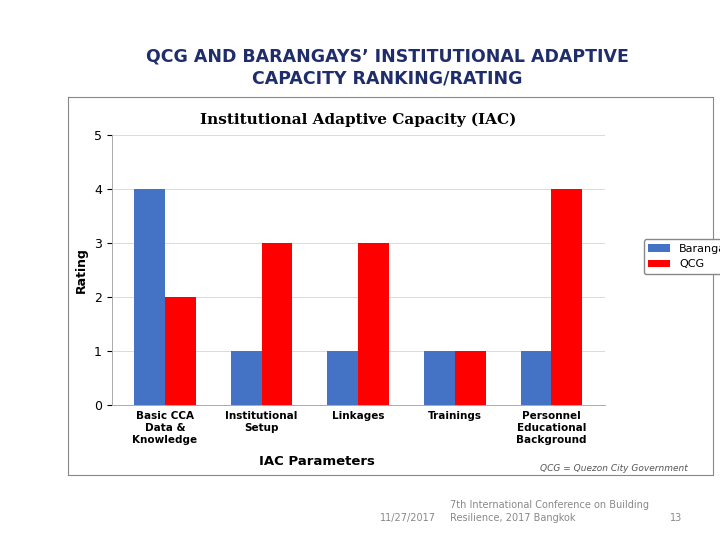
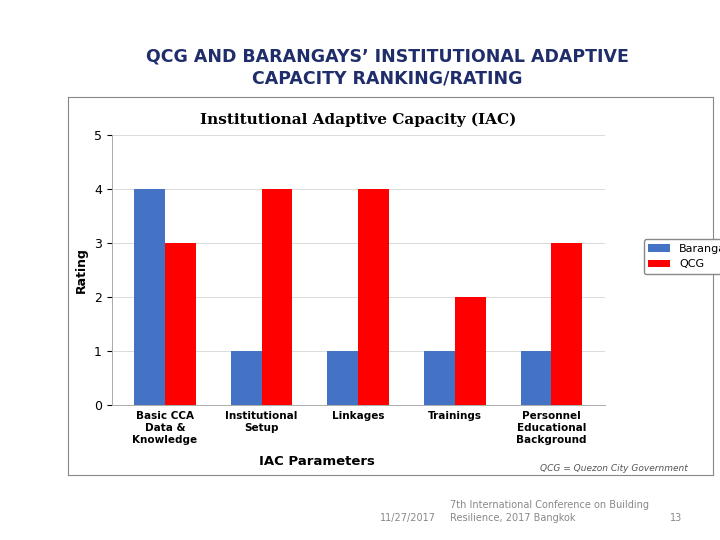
QCG/Basic CCA Data & Knowledge: 2 -> 3
QCG/Institutional Setup: 3 -> 4
QCG/Linkages: 3 -> 4
QCG/Trainings: 1 -> 2
QCG/Personnel Educational Background: 4 -> 3
